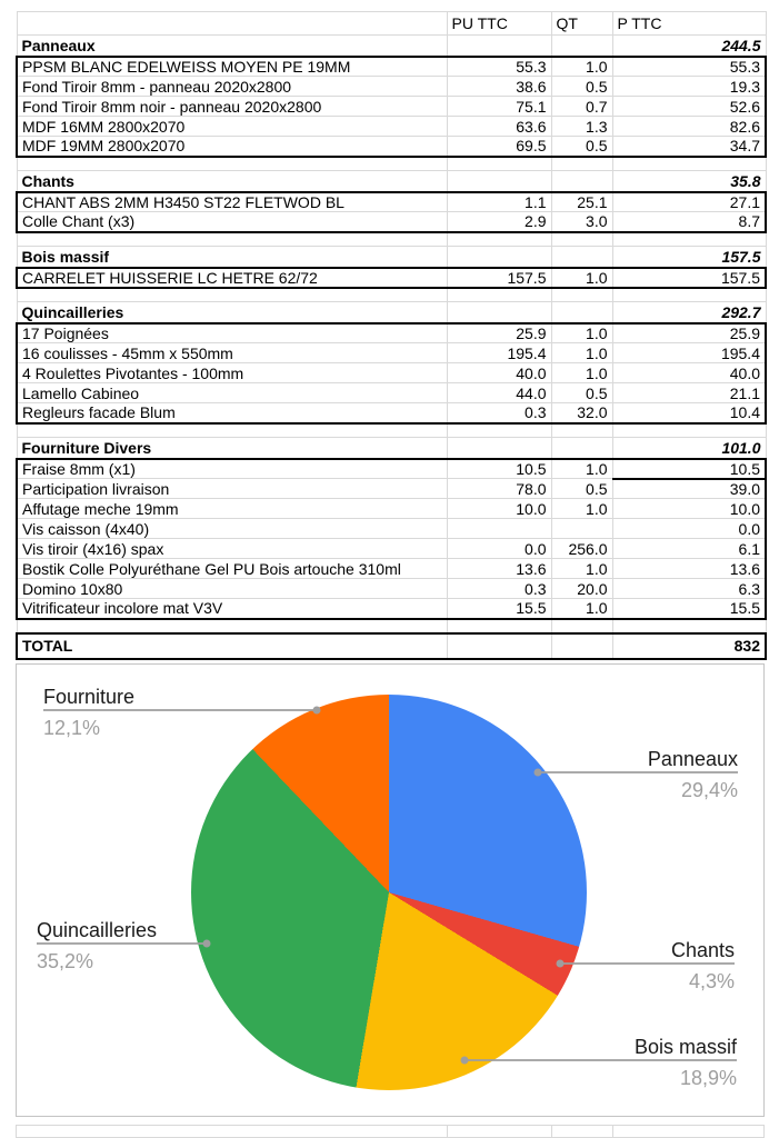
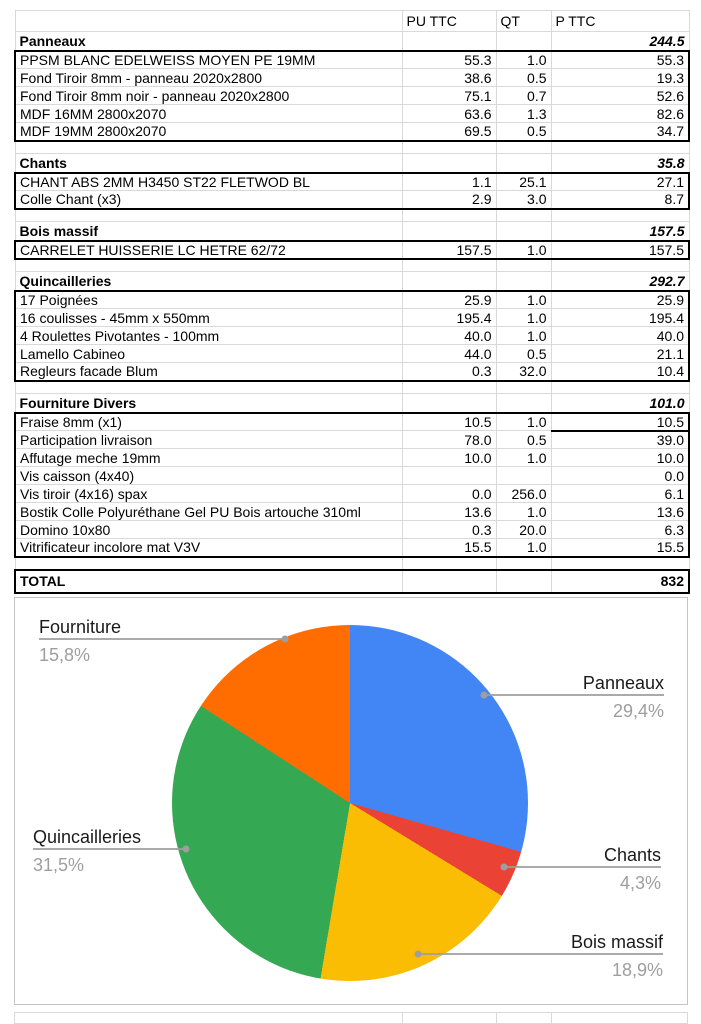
Quincailleries: 35,2% -> 31,5%
Fourniture: 12,1% -> 15,8%
